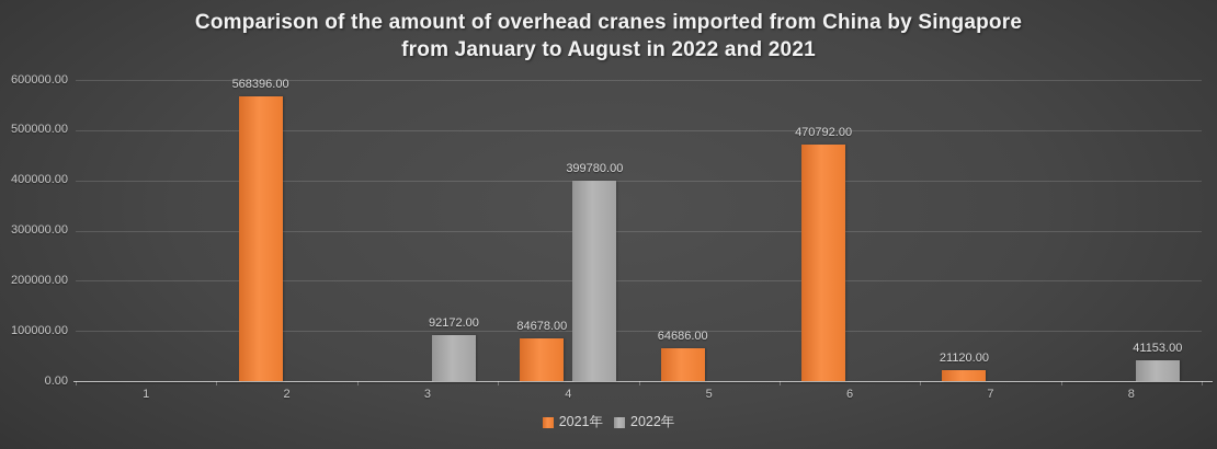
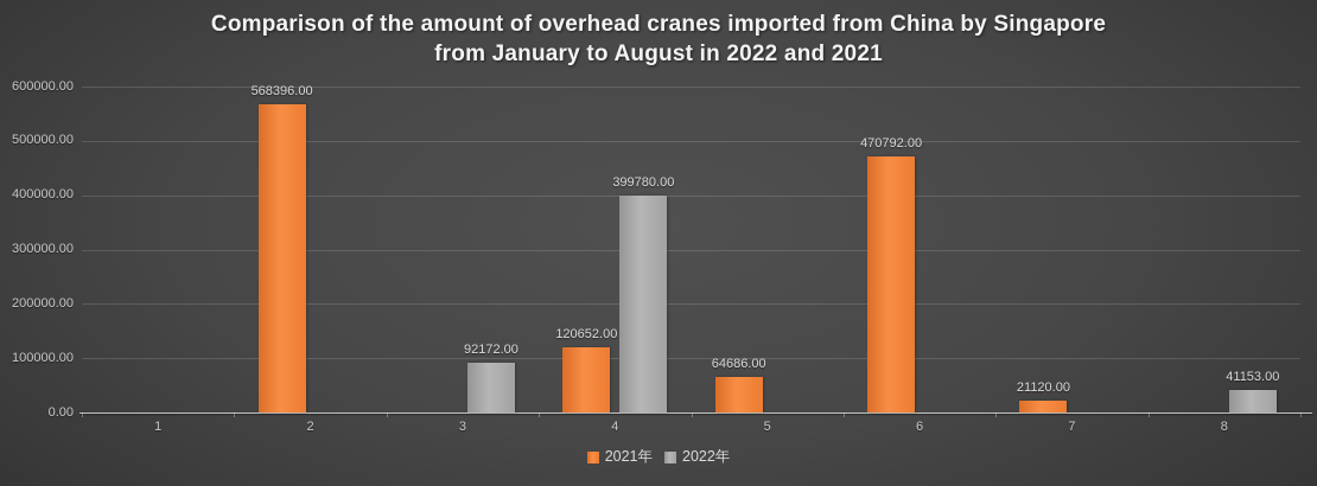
2021年/4: 84678.00 -> 120652.00
